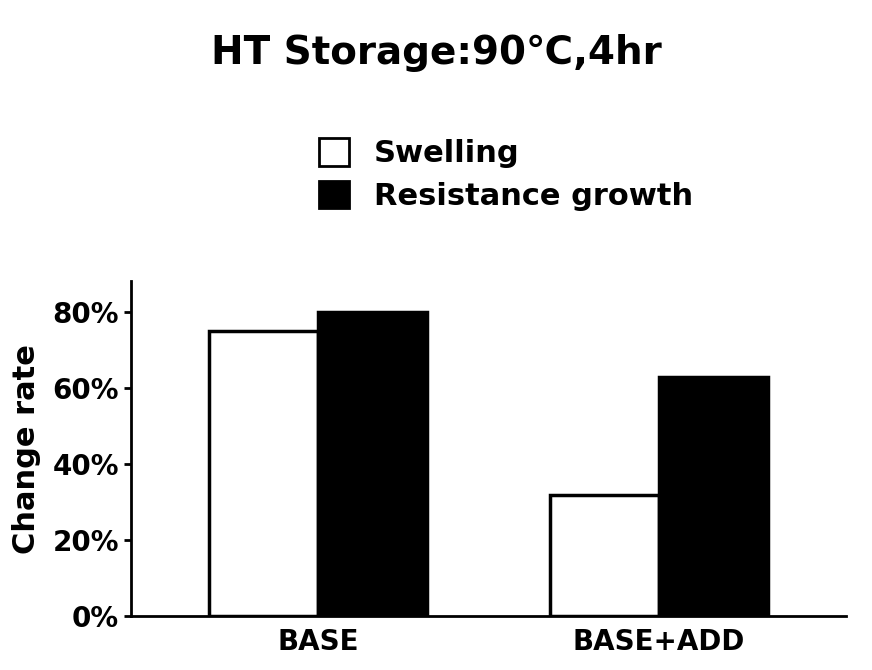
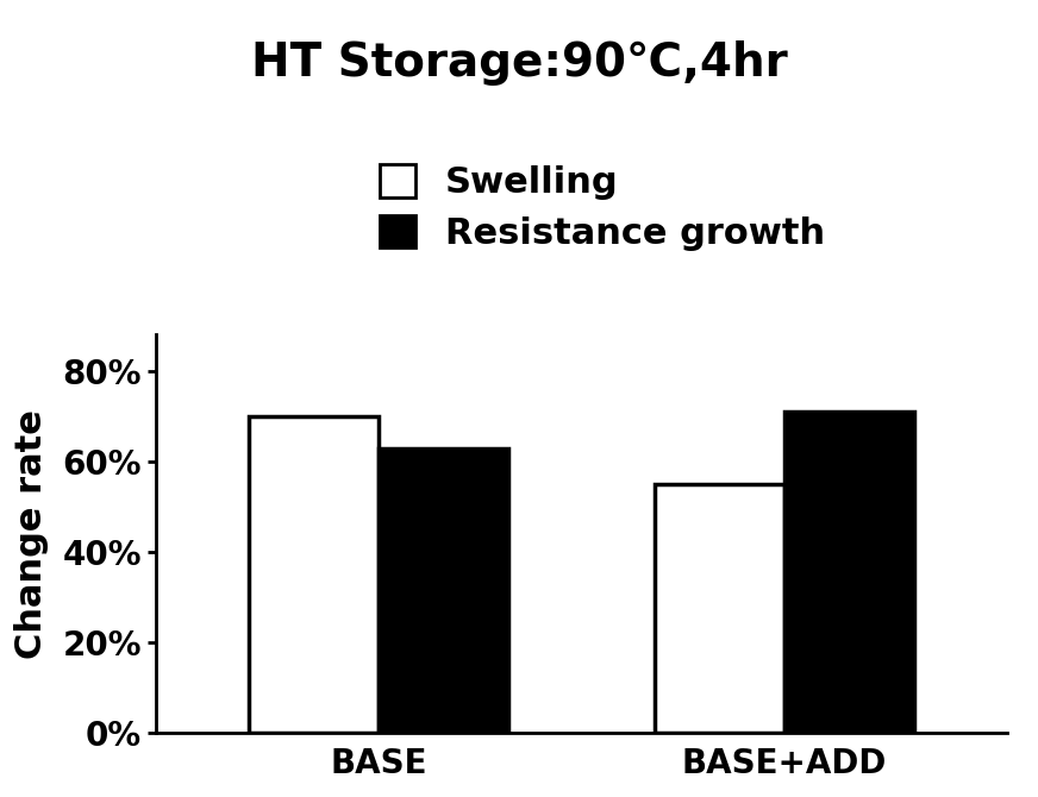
Swelling/BASE: 75% -> 70%
Resistance growth/BASE: 80% -> 63%
Swelling/BASE+ADD: 32% -> 55%
Resistance growth/BASE+ADD: 63% -> 71%
